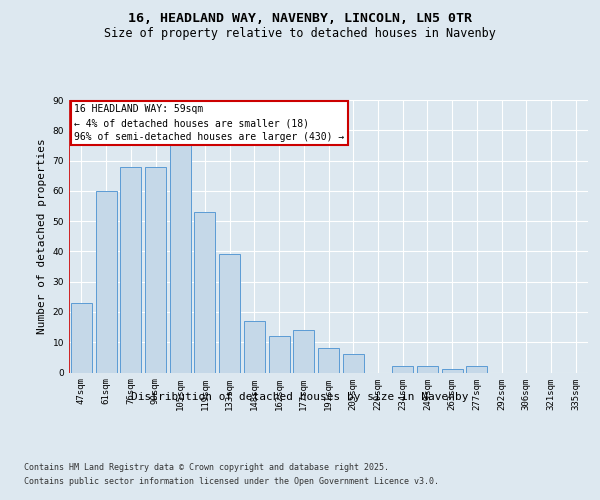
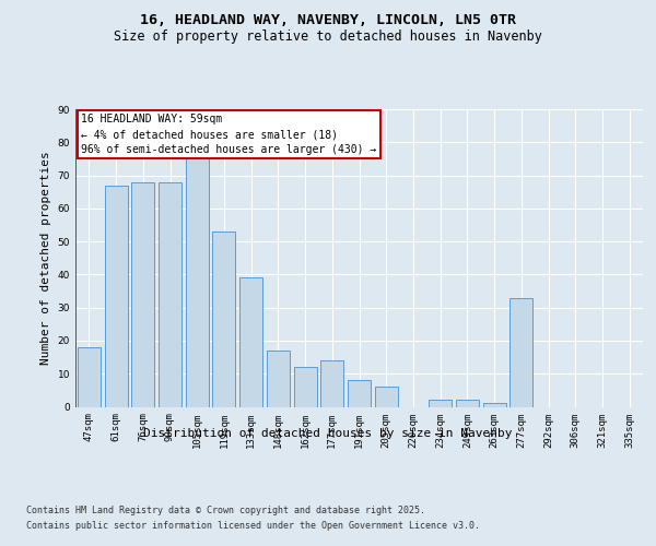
47sqm: 23 -> 18
61sqm: 60 -> 67
277sqm: 2 -> 33
